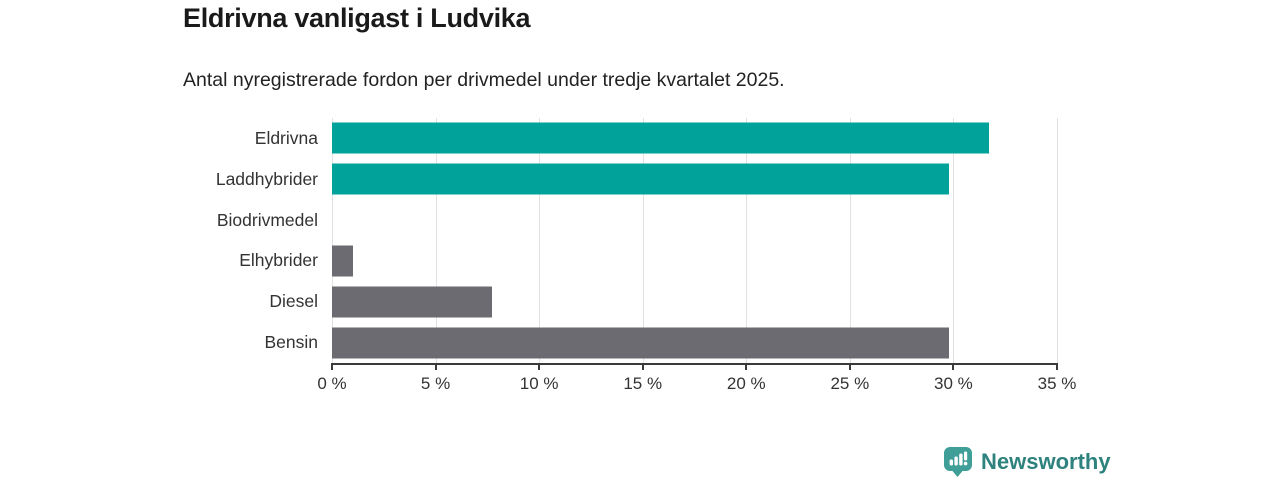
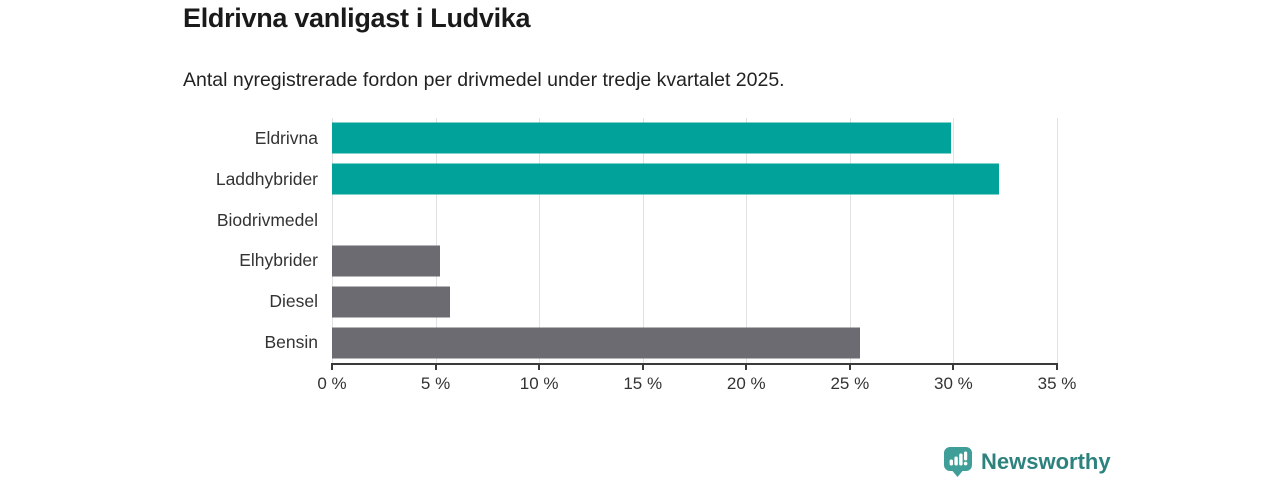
Eldrivna: 31.7% -> 29.9%
Laddhybrider: 29.8% -> 32.2%
Elhybrider: 1.0% -> 5.2%
Diesel: 7.7% -> 5.7%
Bensin: 29.8% -> 25.5%
